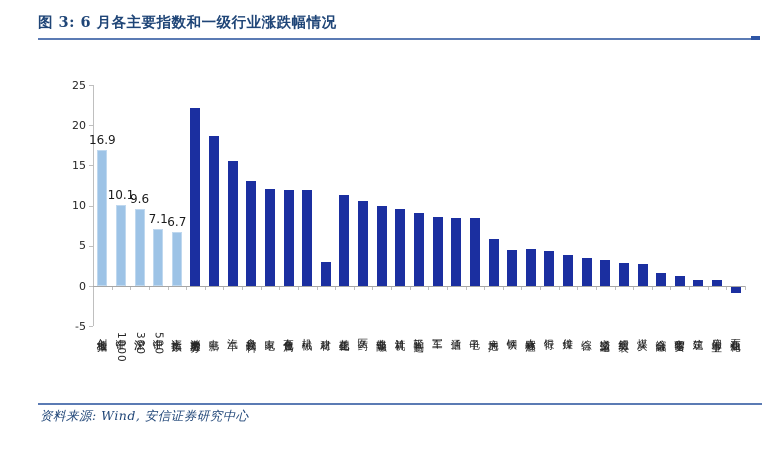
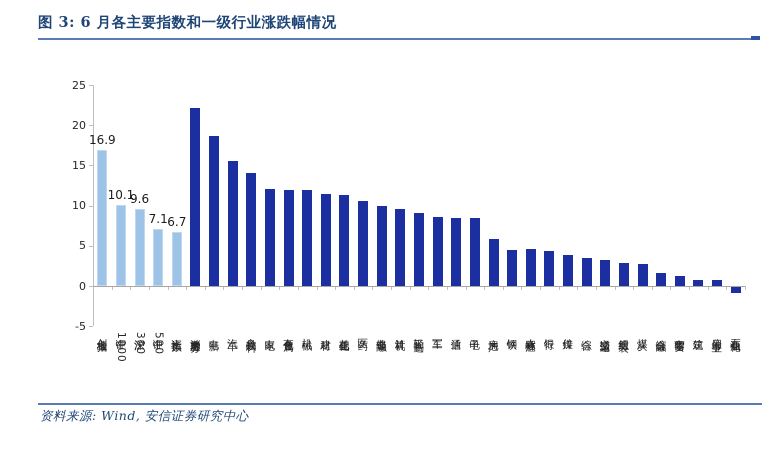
食品饮料: 13 -> 14
建材: 3 -> 11
